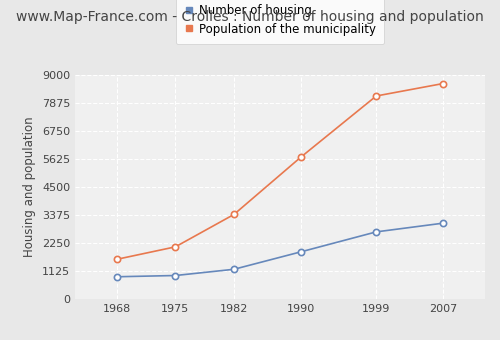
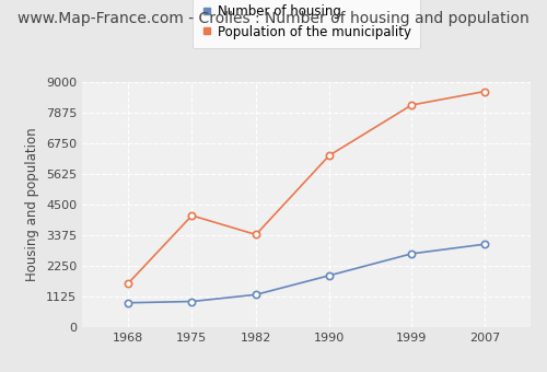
Population of the municipality/1975: 2100 -> 4100
Population of the municipality/1990: 5700 -> 6300
